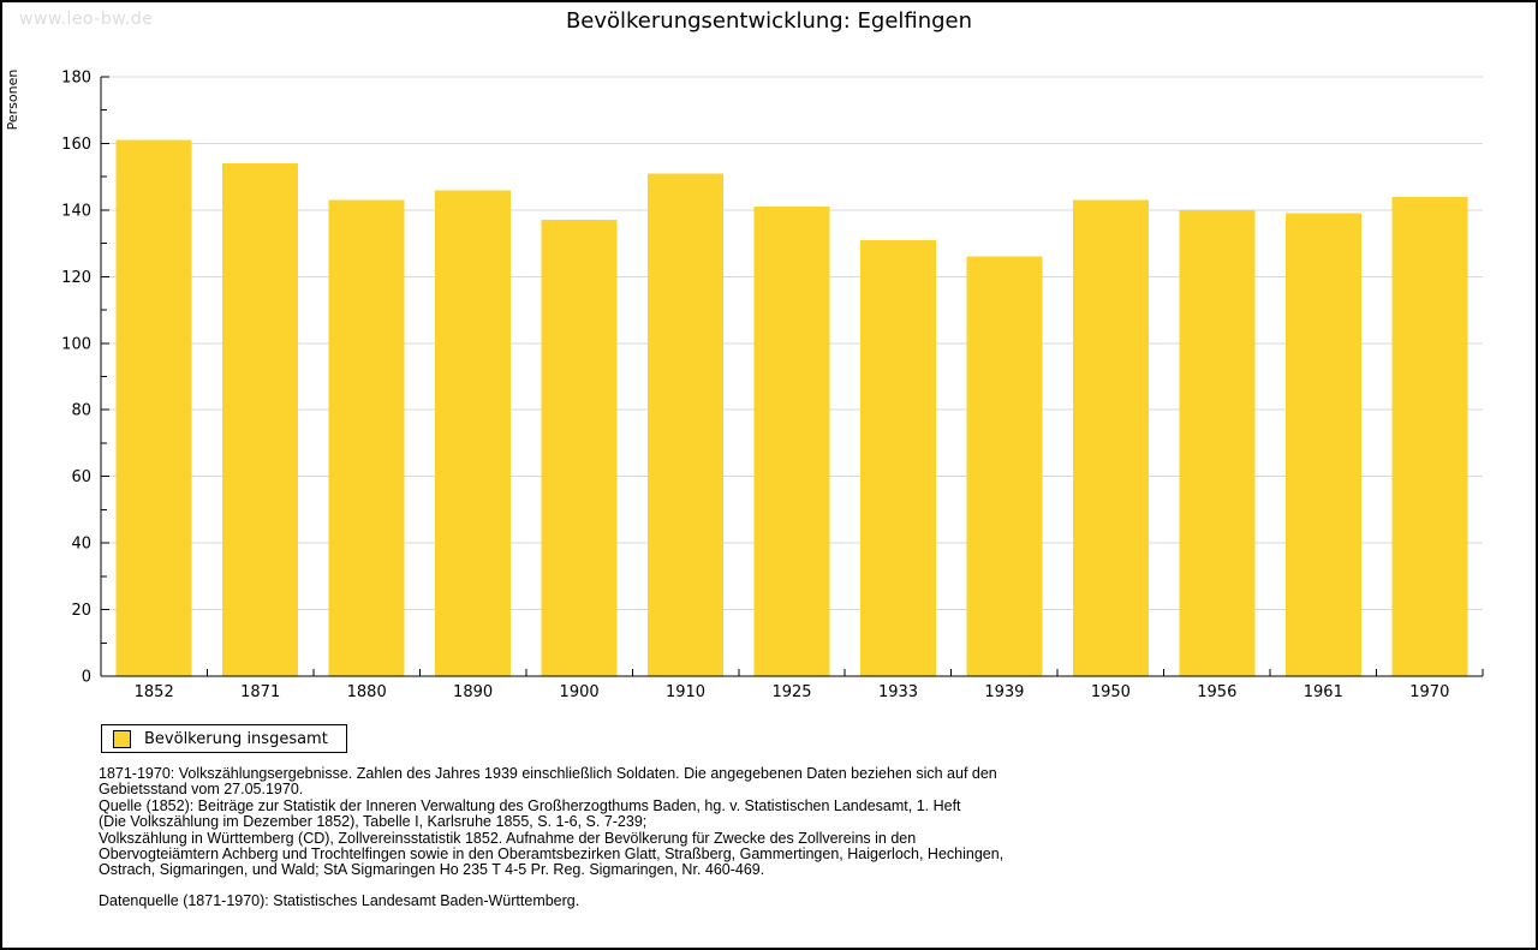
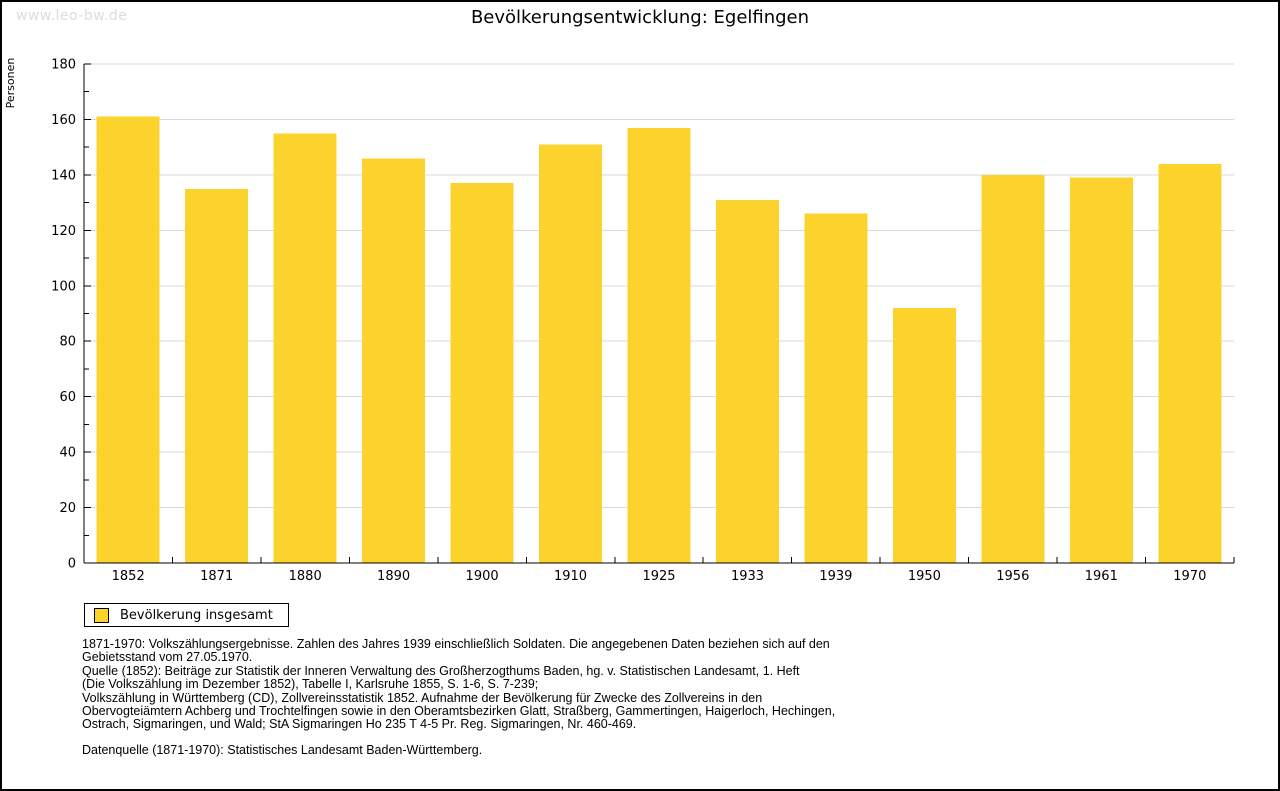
1871: 154 -> 135
1880: 143 -> 155
1925: 141 -> 157
1950: 143 -> 92
